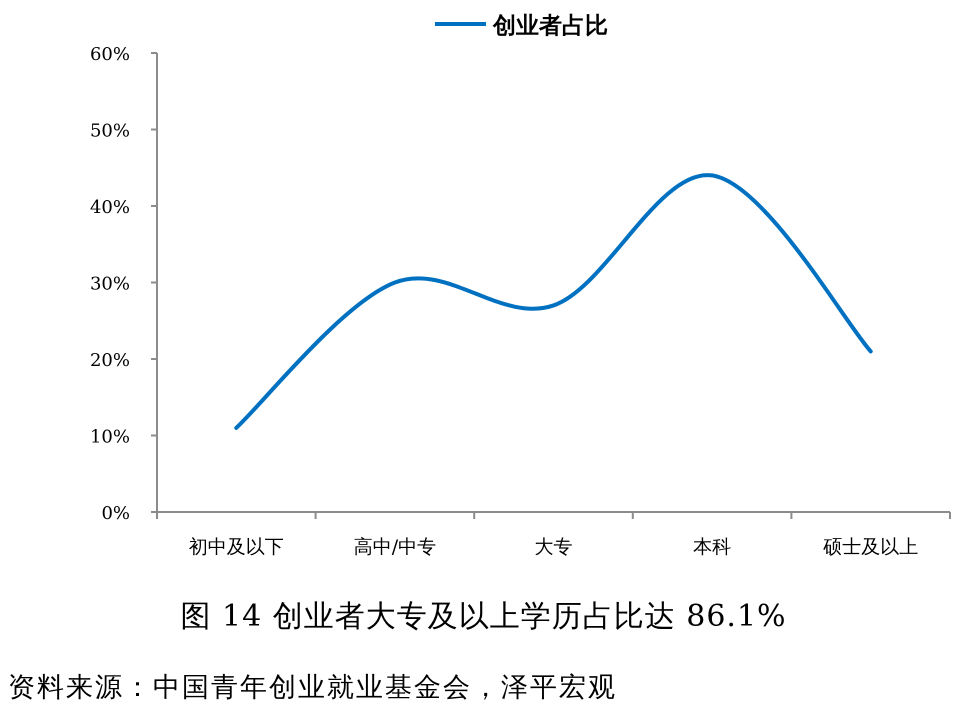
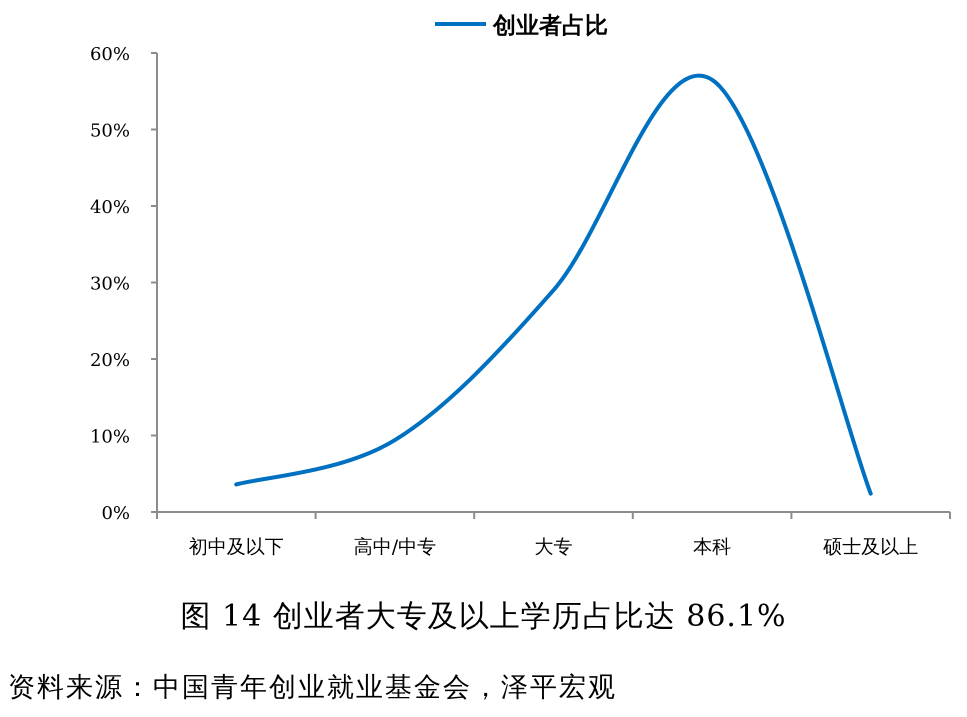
初中及以下: 11% -> 4%
高中/中专: 30% -> 9%
大专: 27% -> 29%
本科: 44% -> 56%
硕士及以上: 21% -> 2%
